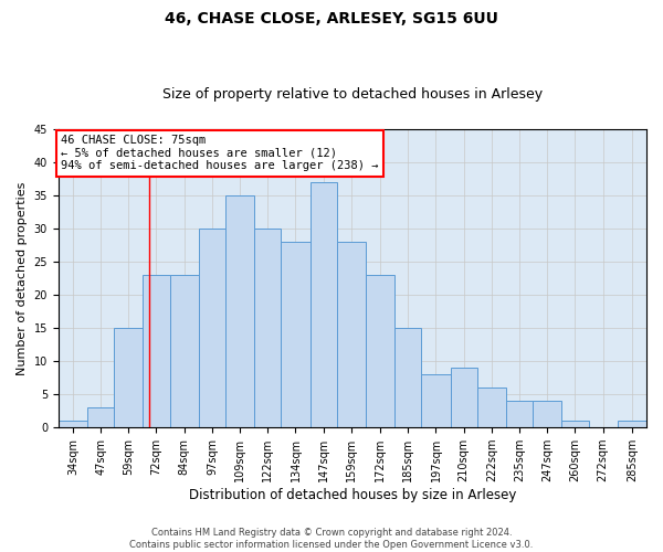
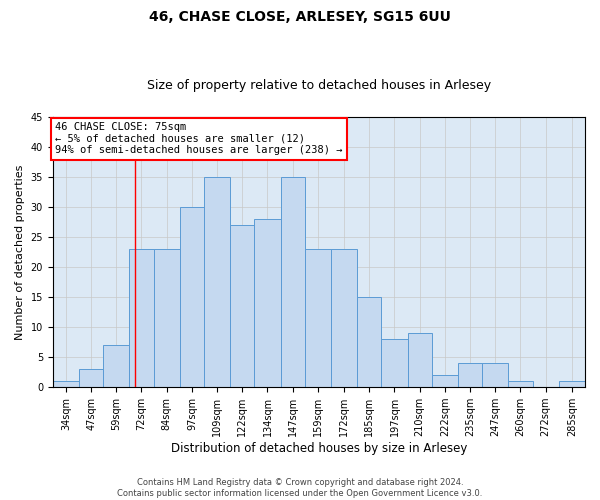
59sqm: 15 -> 7
122sqm: 30 -> 27
147sqm: 37 -> 35
159sqm: 28 -> 23
222sqm: 6 -> 2
